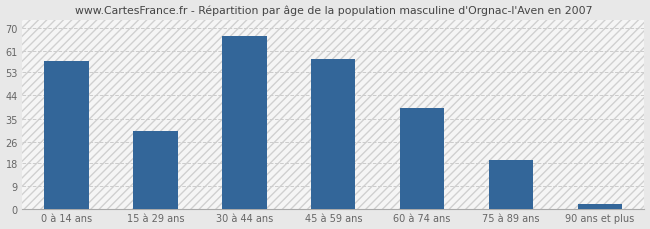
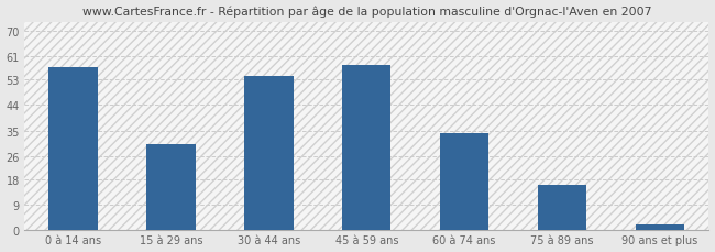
30 à 44 ans: 67 -> 54
60 à 74 ans: 39 -> 34
75 à 89 ans: 19 -> 16
